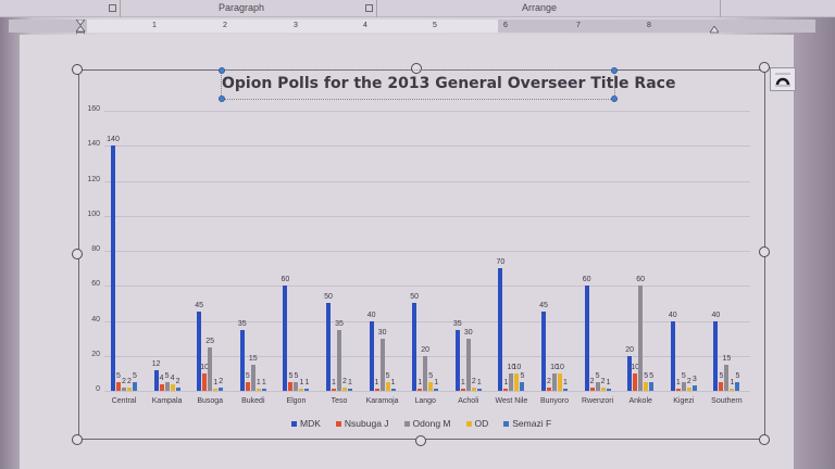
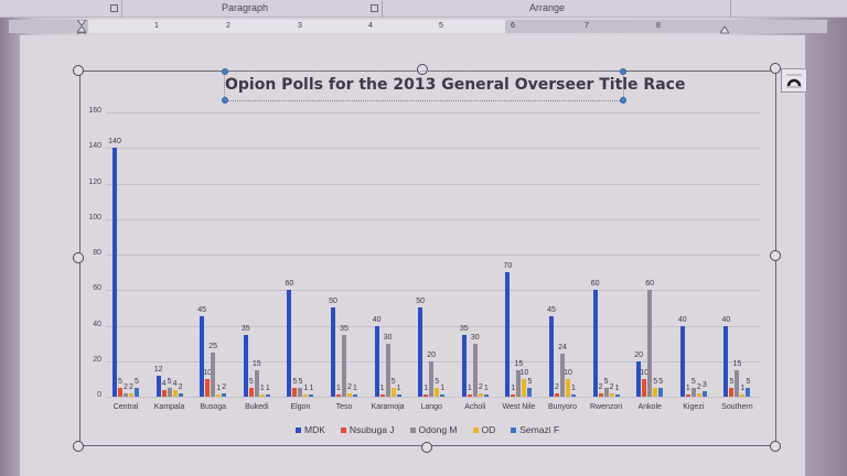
Odong M/West Nile: 10 -> 15
Odong M/Bunyoro: 10 -> 24
